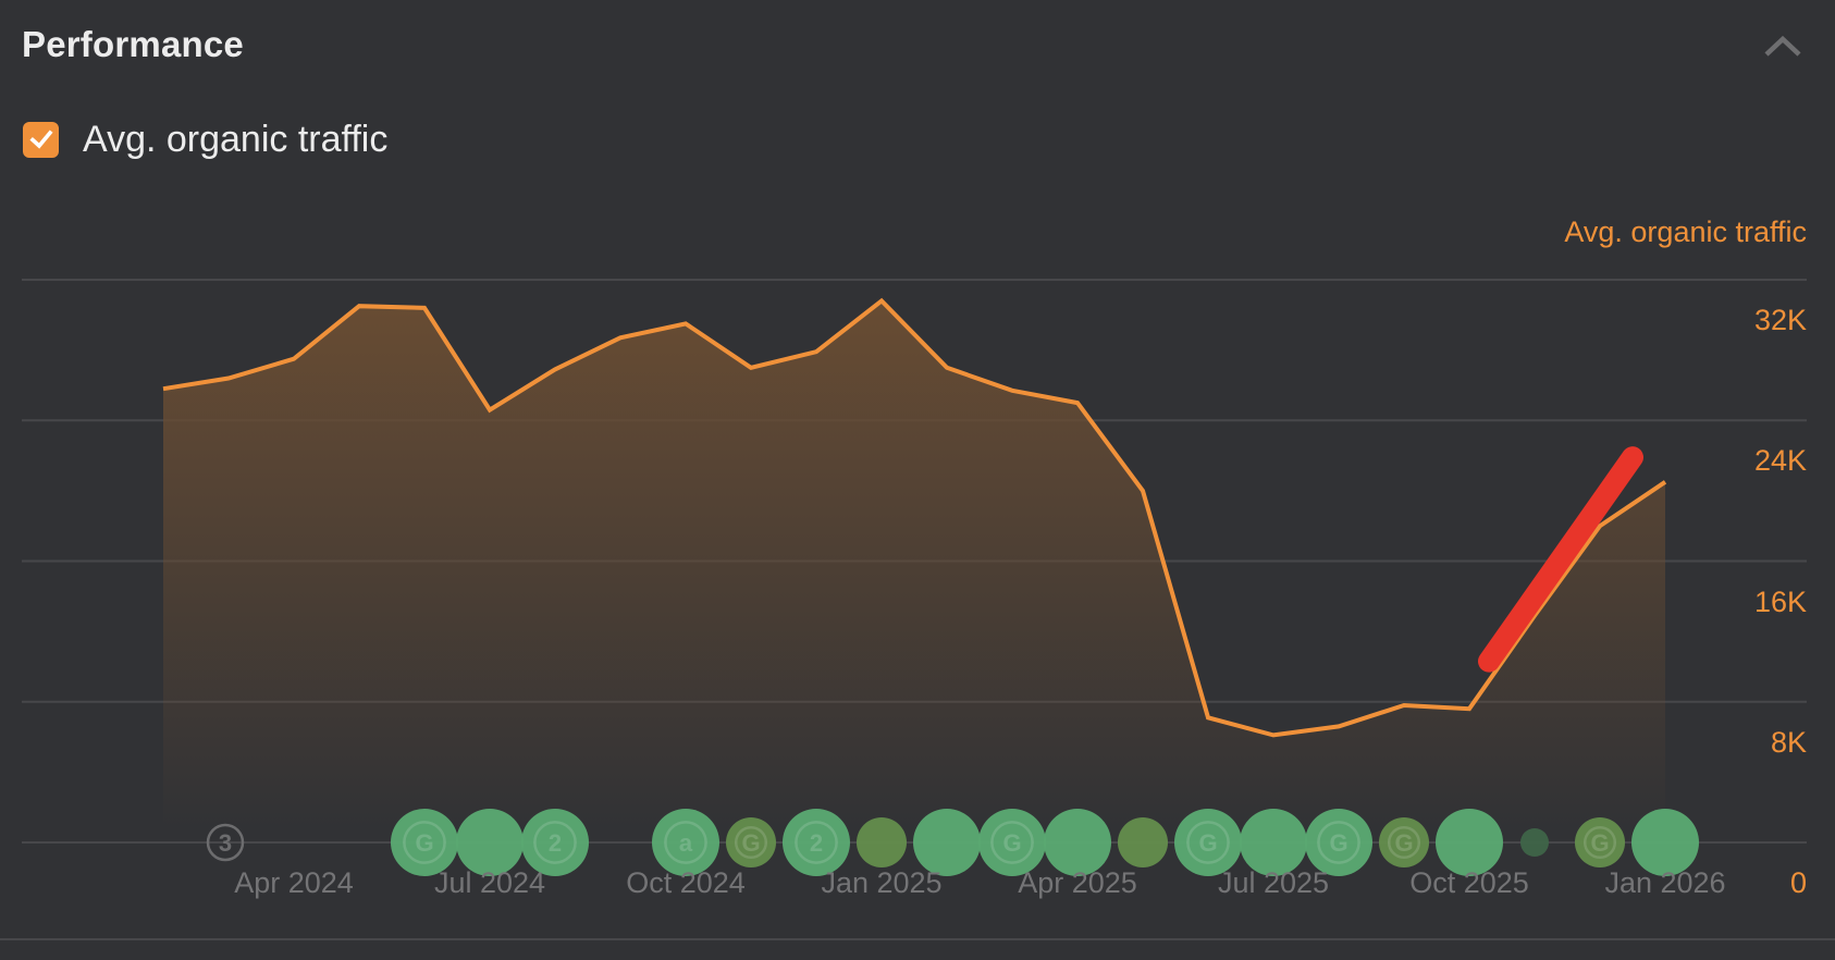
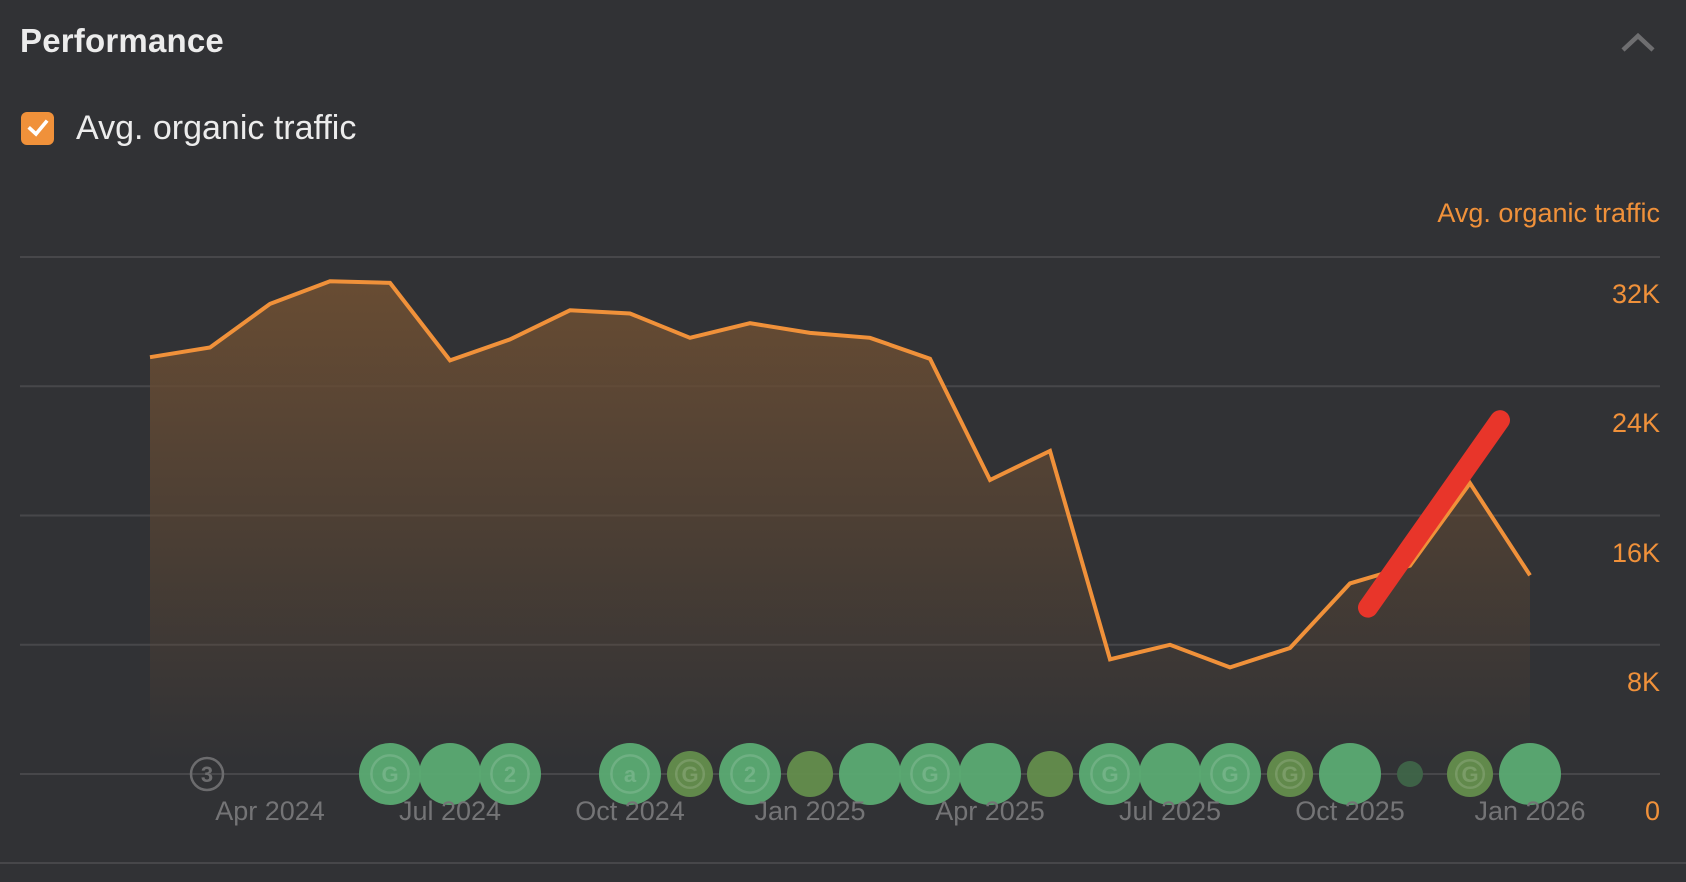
Apr 2024: 27.5K -> 29.1K
Jul 2024: 24.6K -> 25.6K
Oct 2024: 29.5K -> 28.5K
Jan 2025: 30.8K -> 27.3K
Apr 2025: 25.0K -> 18.2K
Jul 2025: 6.1K -> 8.0K
Oct 2025: 7.6K -> 11.8K
Jan 2026: 20.5K -> 12.3K
